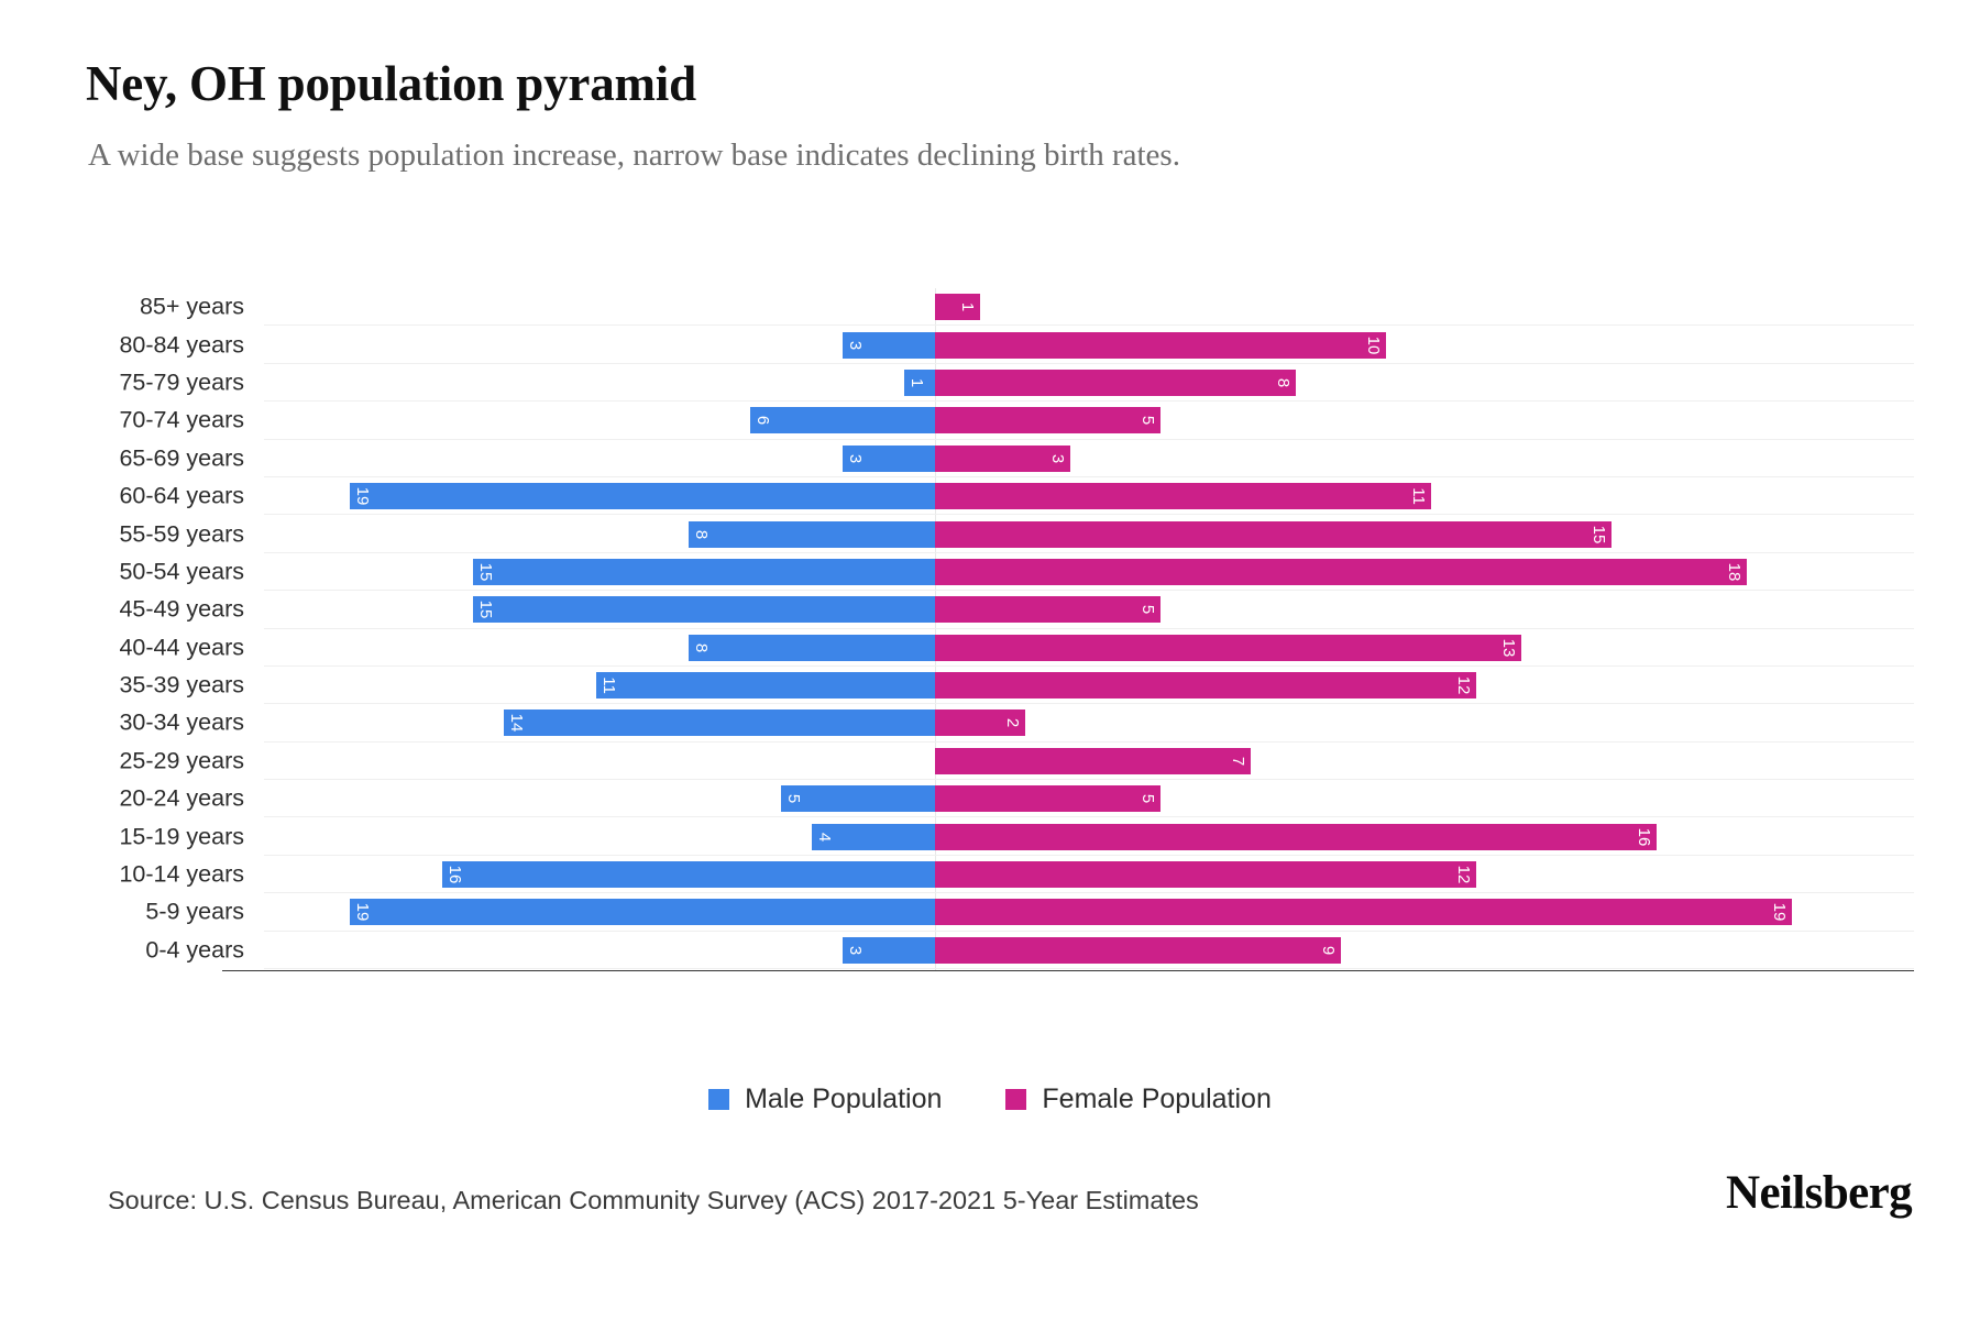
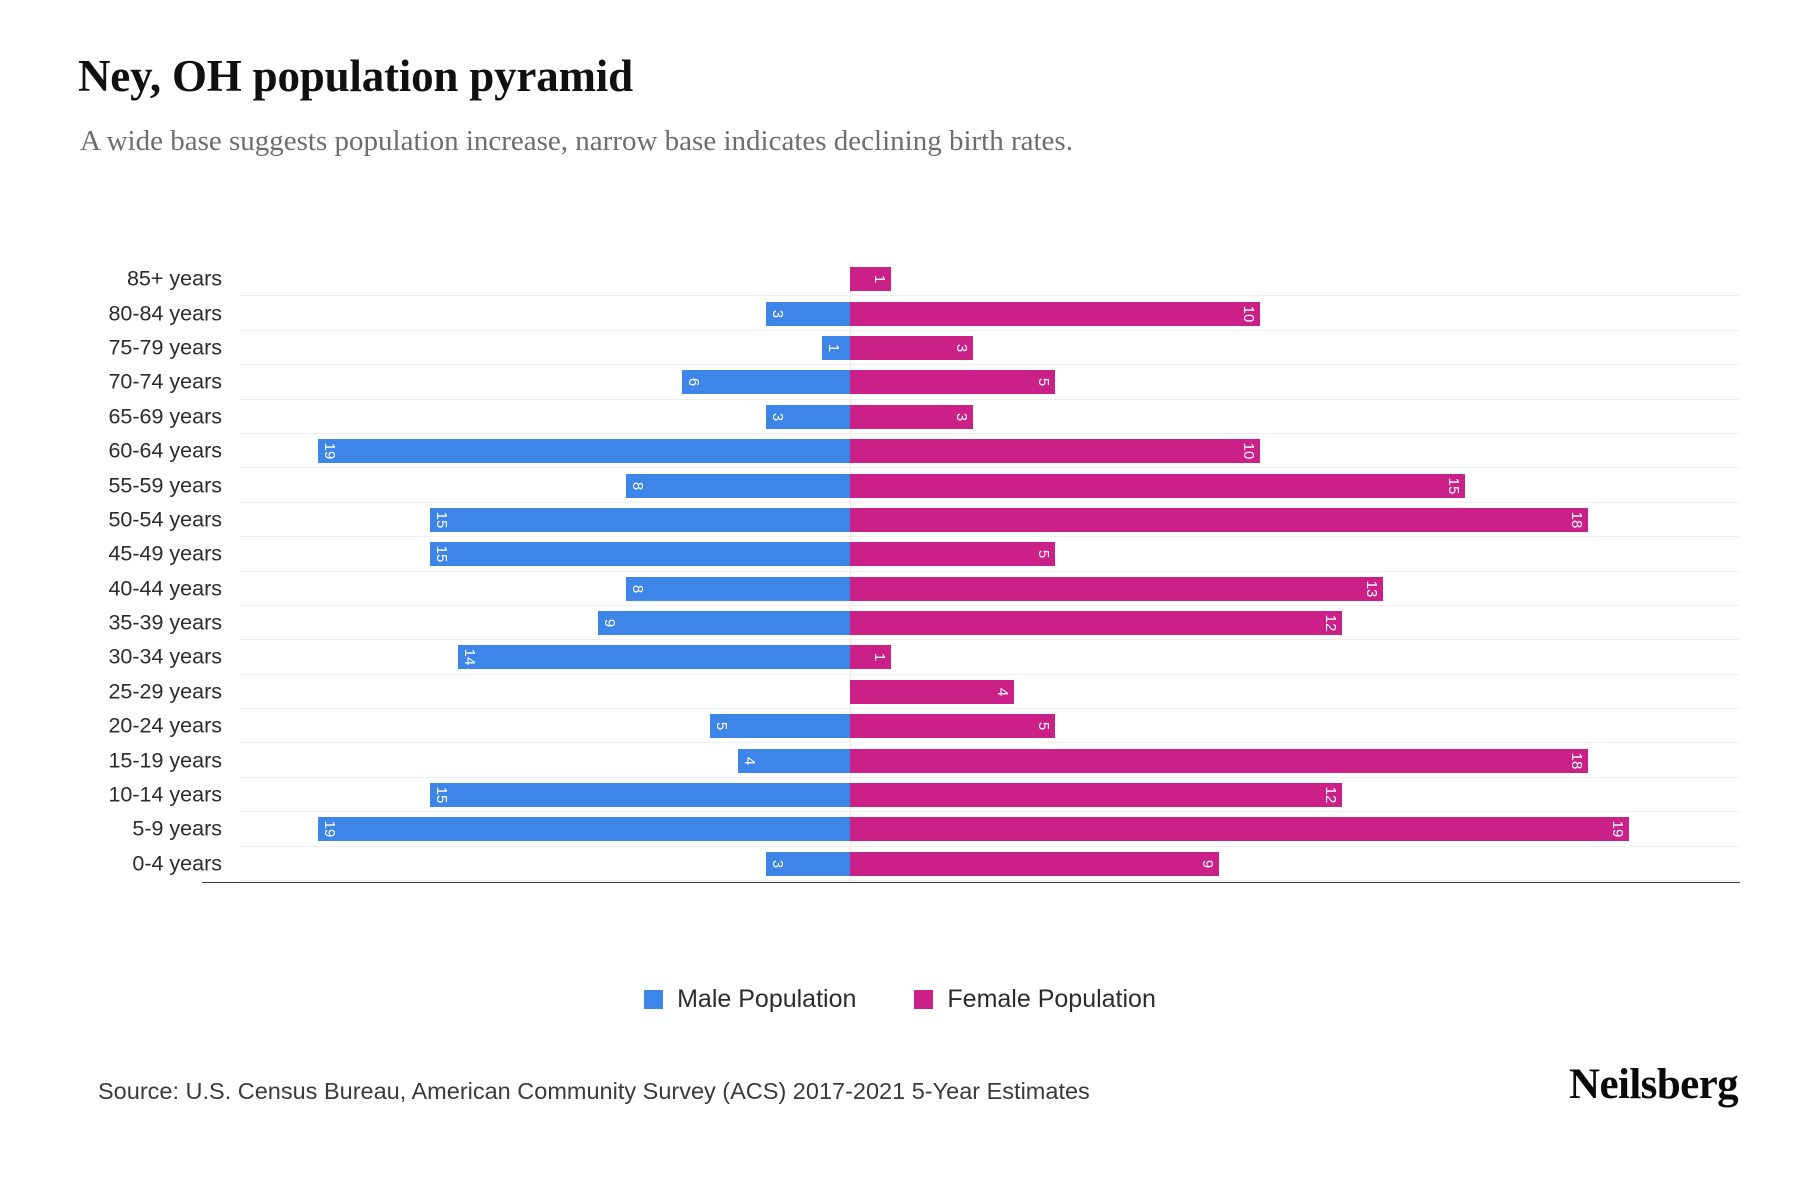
Female Population/75-79 years: 8 -> 3
Female Population/60-64 years: 11 -> 10
Male Population/35-39 years: 11 -> 9
Female Population/30-34 years: 2 -> 1
Female Population/25-29 years: 7 -> 4
Female Population/15-19 years: 16 -> 18
Male Population/10-14 years: 16 -> 15
